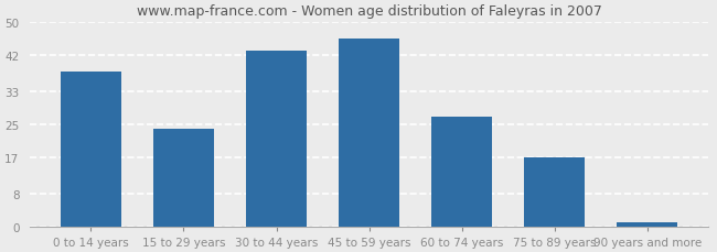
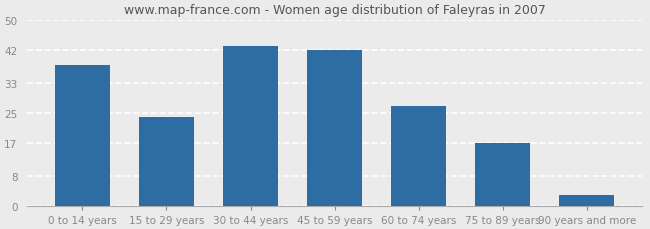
45 to 59 years: 46 -> 42
90 years and more: 1 -> 3
